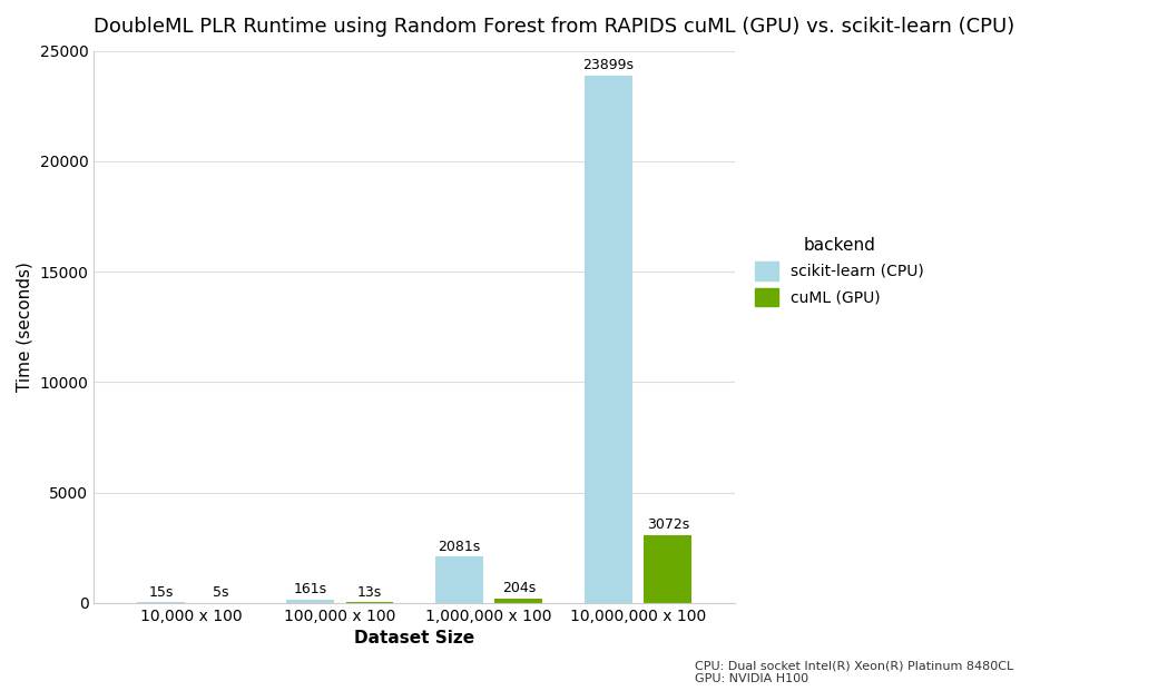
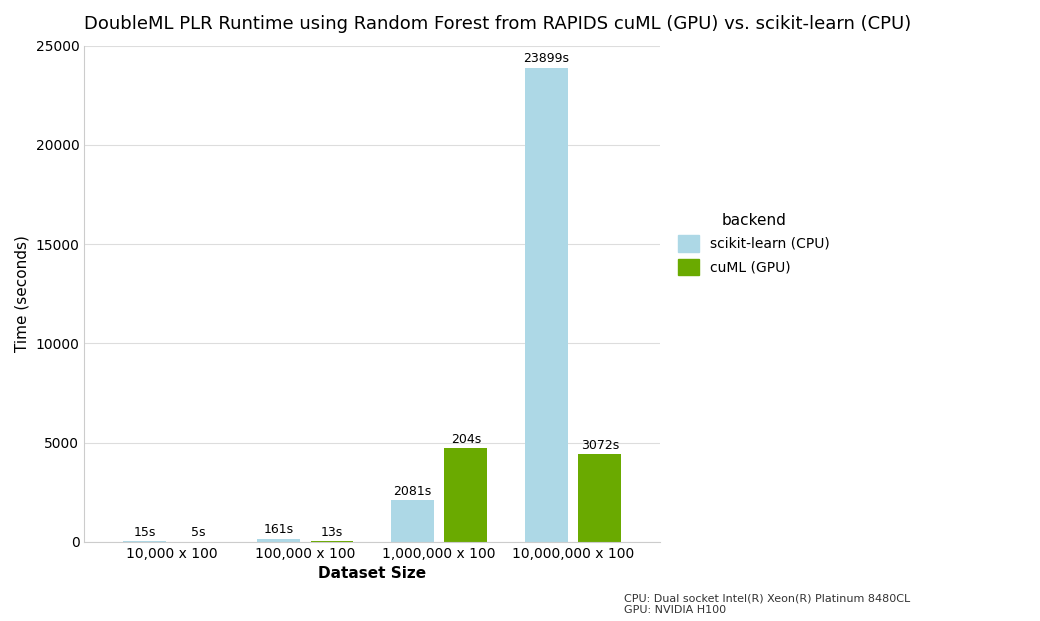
cuML (GPU)/1,000,000 x 100: 200 -> 4700
cuML (GPU)/10,000,000 x 100: 3100 -> 4400
